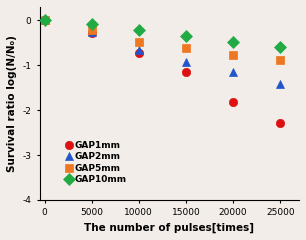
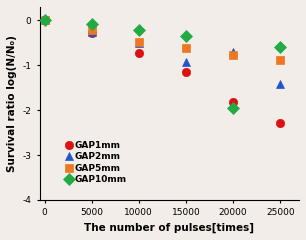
GAP2mm/10000: -0.65 -> -0.50
GAP2mm/20000: -1.15 -> -0.70
GAP10mm/20000: -0.48 -> -1.95
